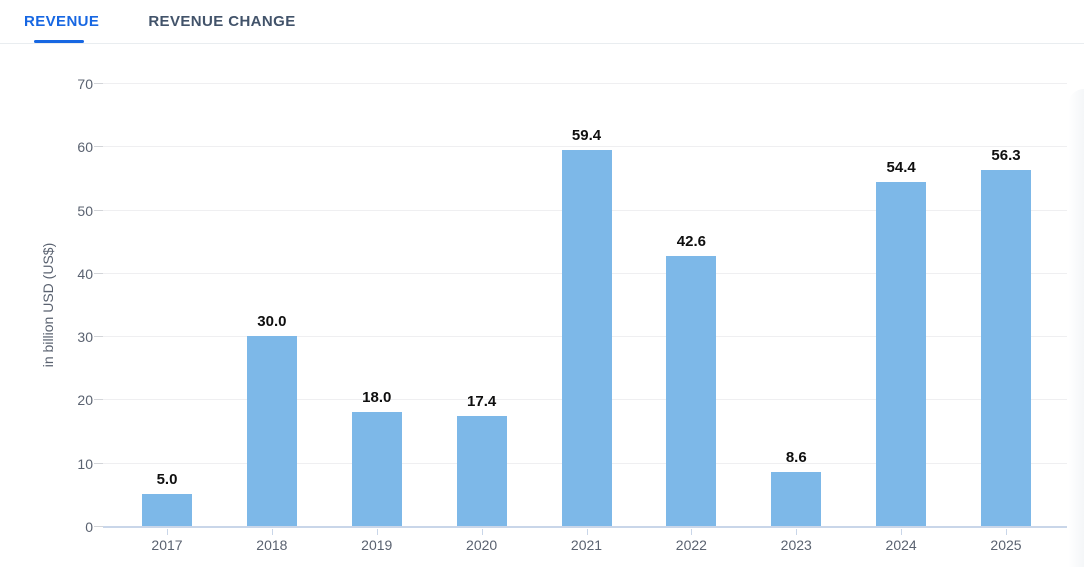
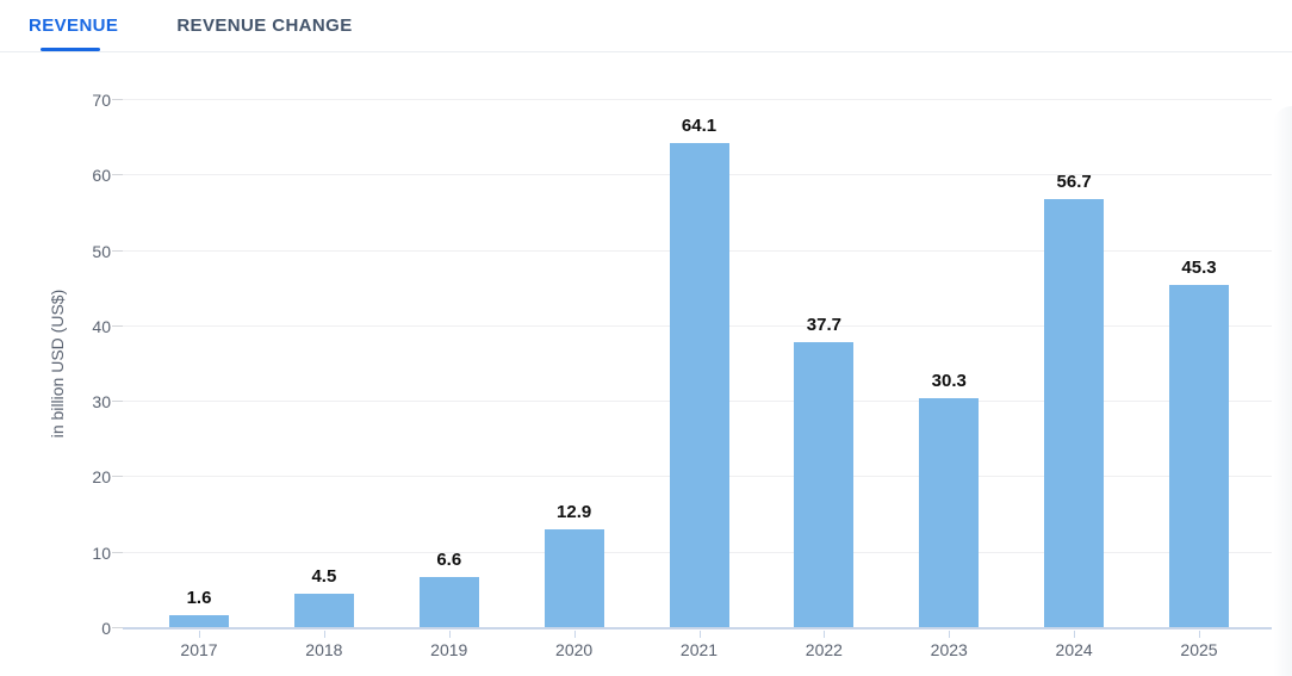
2017: 5.0 -> 1.6
2018: 30.0 -> 4.5
2019: 18.0 -> 6.6
2020: 17.4 -> 12.9
2021: 59.4 -> 64.1
2022: 42.6 -> 37.7
2023: 8.6 -> 30.3
2024: 54.4 -> 56.7
2025: 56.3 -> 45.3
